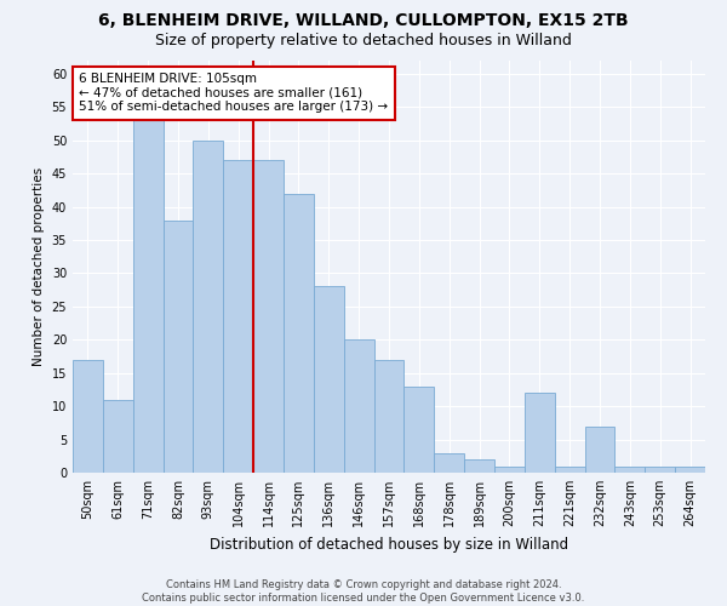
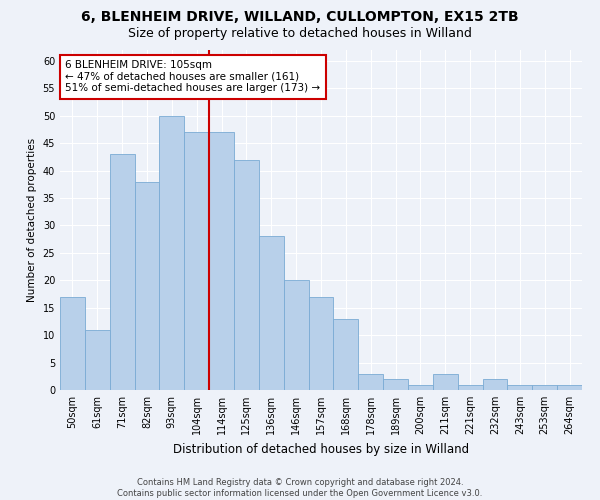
71sqm: 53 -> 43
211sqm: 12 -> 3
232sqm: 7 -> 2
